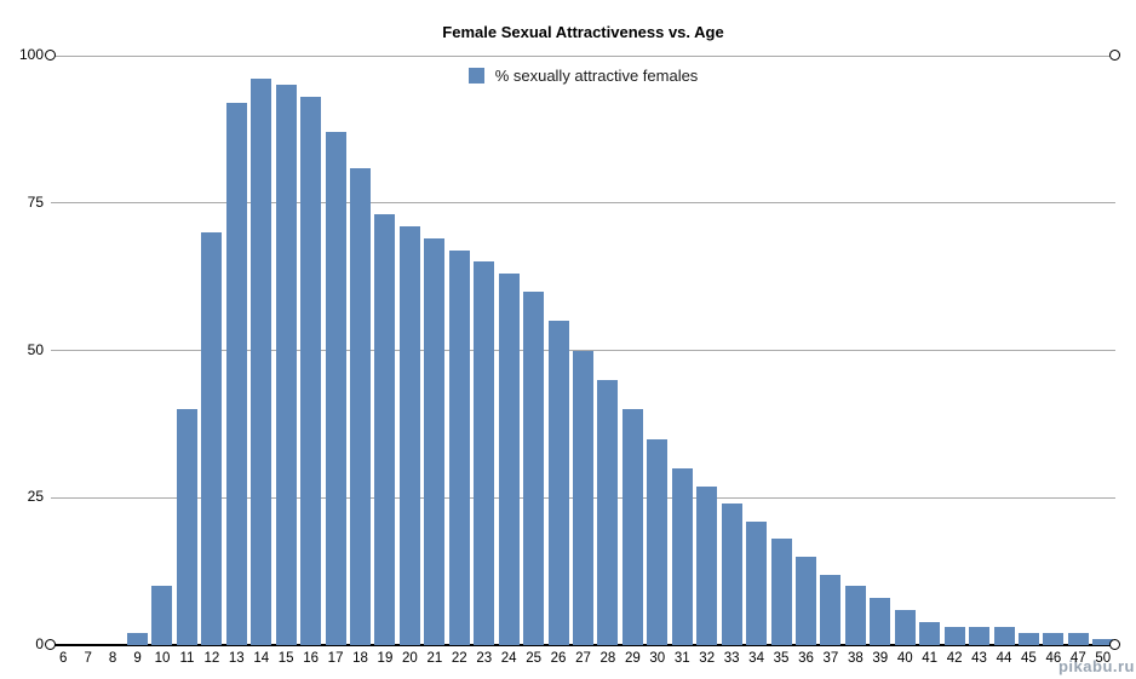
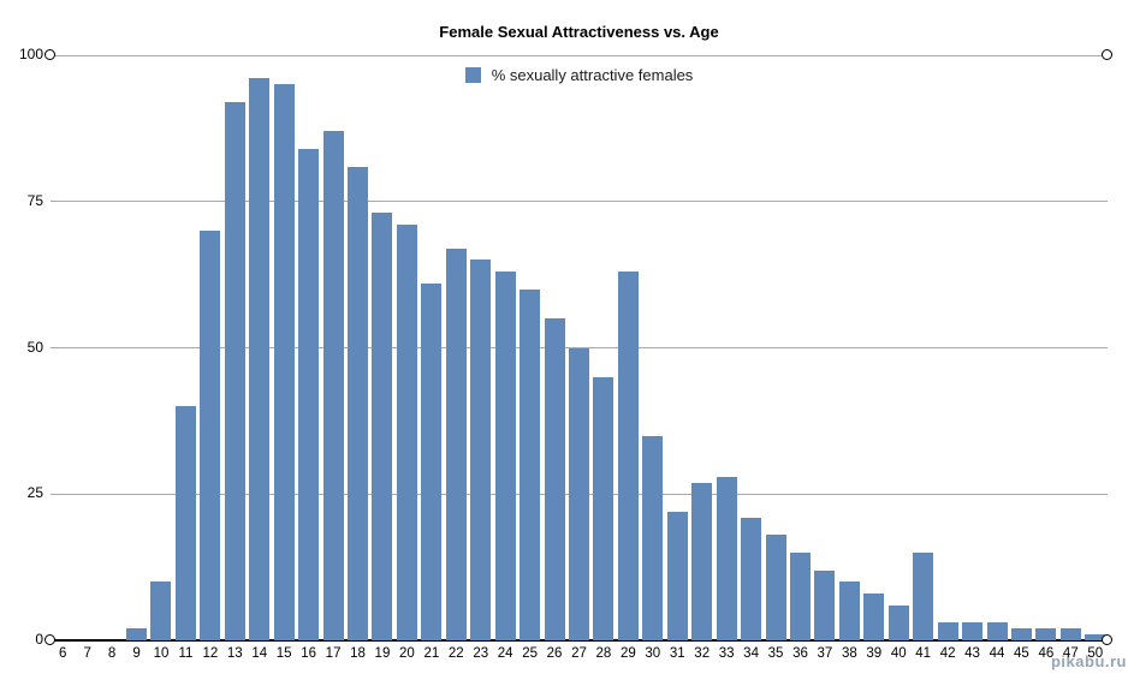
16: 93 -> 84
21: 69 -> 61
29: 40 -> 63
31: 30 -> 22
33: 24 -> 28
41: 4 -> 15
